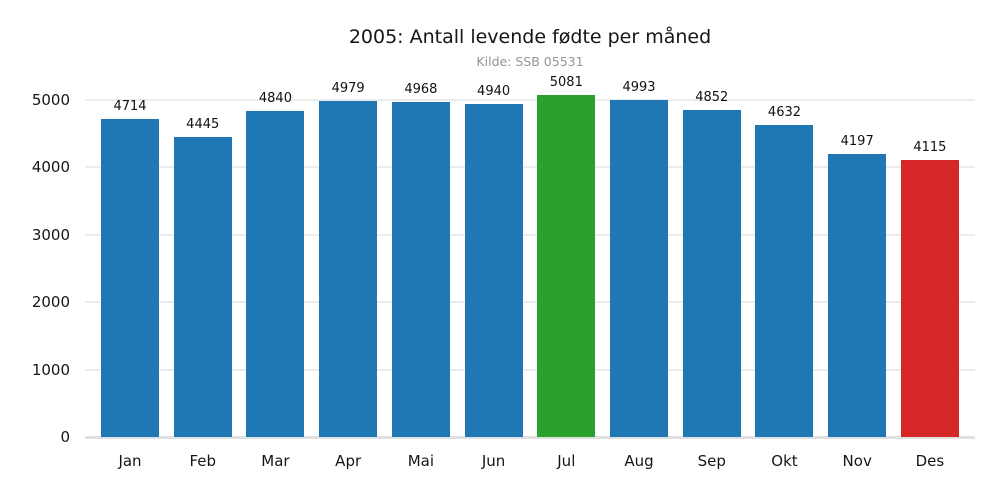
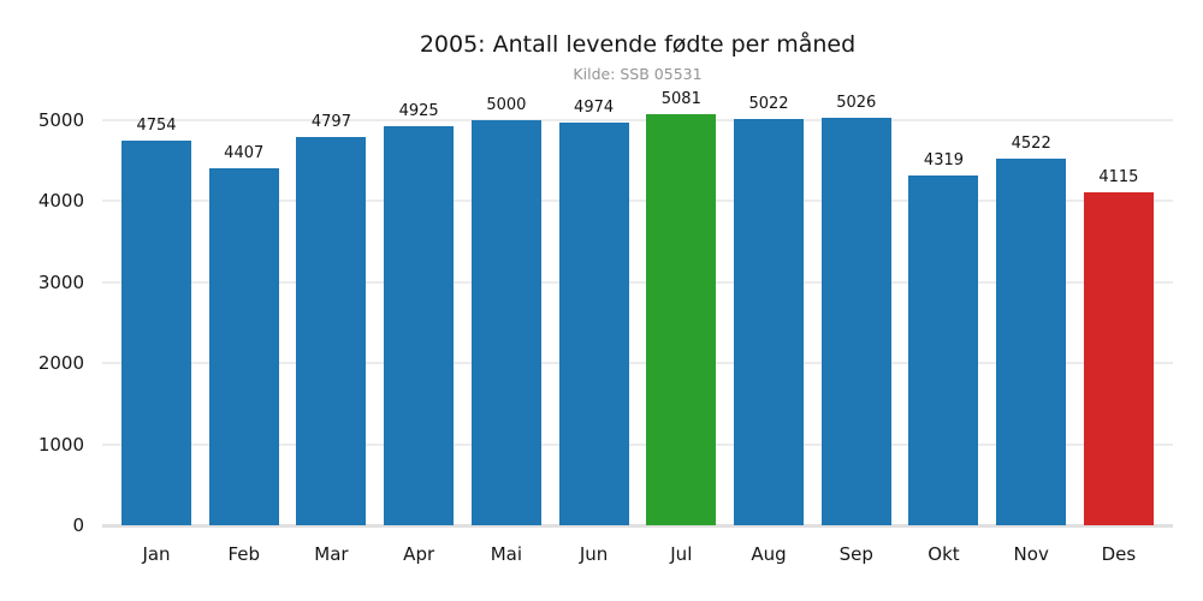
Jan: 4714 -> 4754
Feb: 4445 -> 4407
Mar: 4840 -> 4797
Apr: 4979 -> 4925
Mai: 4968 -> 5000
Jun: 4940 -> 4974
Aug: 4993 -> 5022
Sep: 4852 -> 5026
Okt: 4632 -> 4319
Nov: 4197 -> 4522
